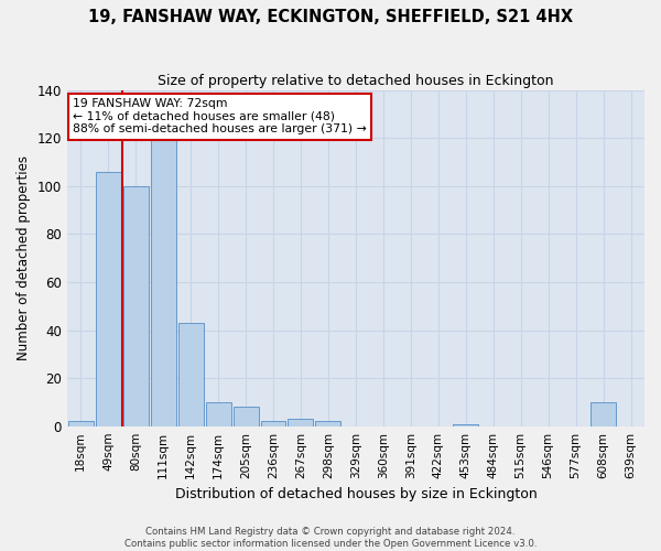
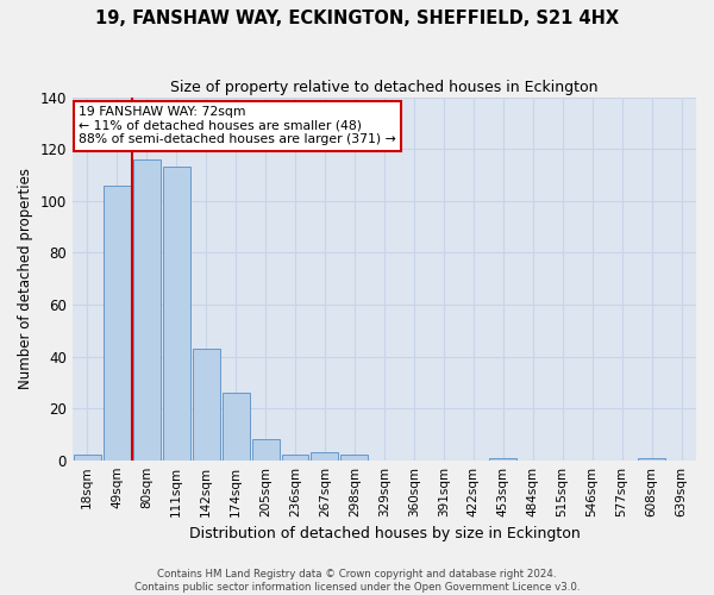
80sqm: 100 -> 116
111sqm: 119 -> 113
174sqm: 10 -> 26
608sqm: 10 -> 1
